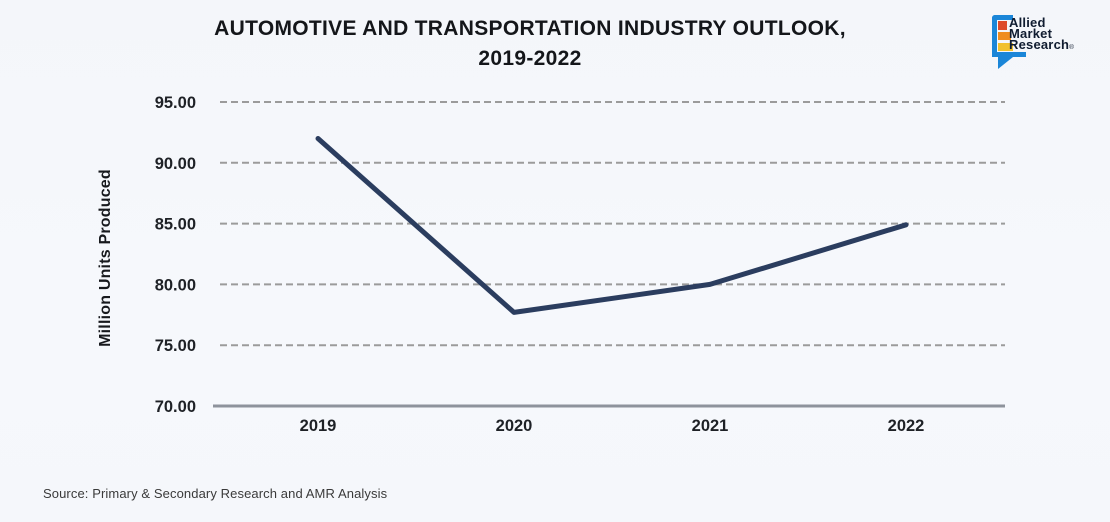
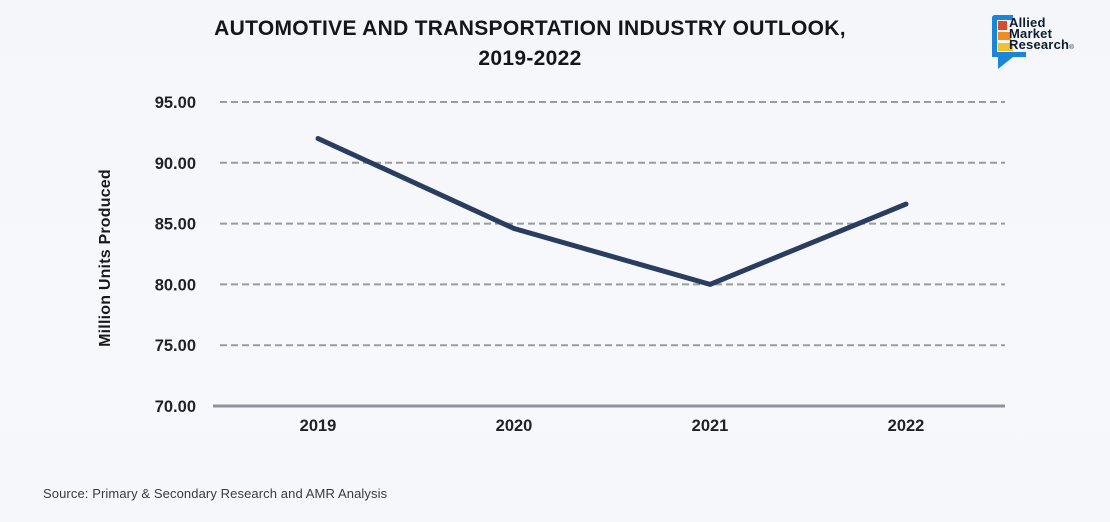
2020: 77.7 -> 84.6
2022: 84.9 -> 86.6
